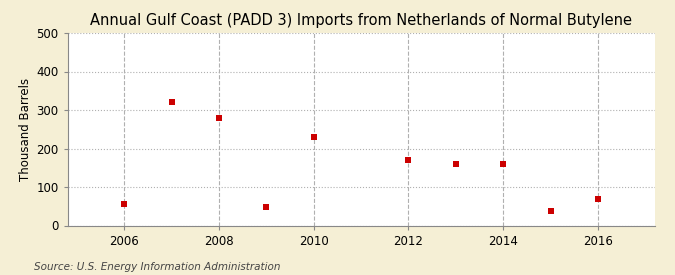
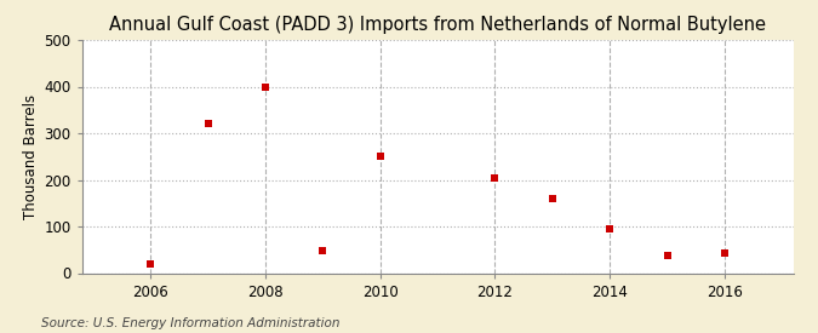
2006: 55 -> 20
2008: 280 -> 400
2010: 230 -> 250
2012: 170 -> 205
2014: 160 -> 95
2016: 70 -> 43
